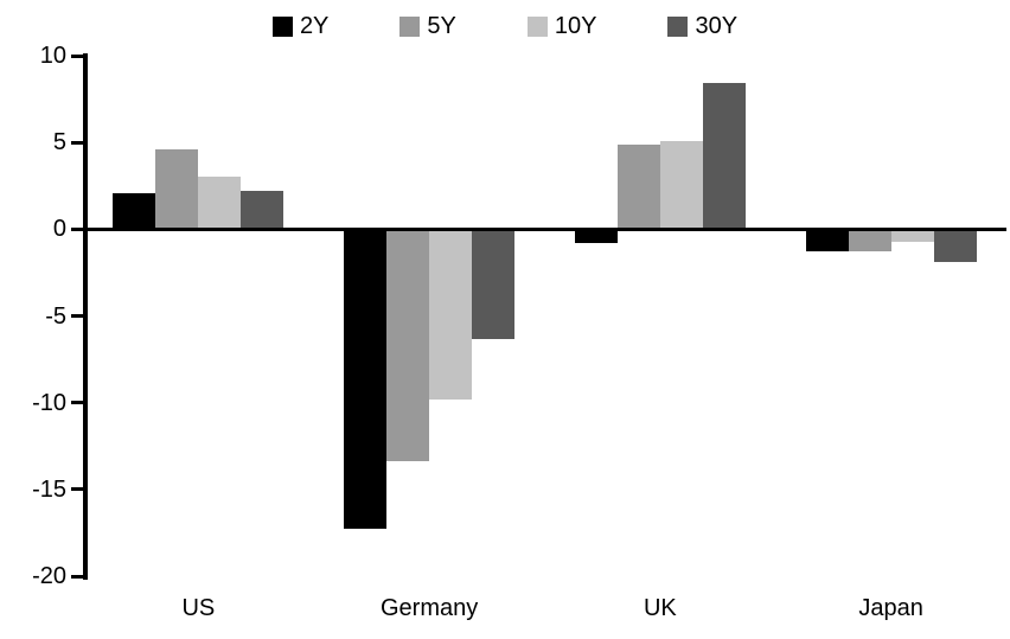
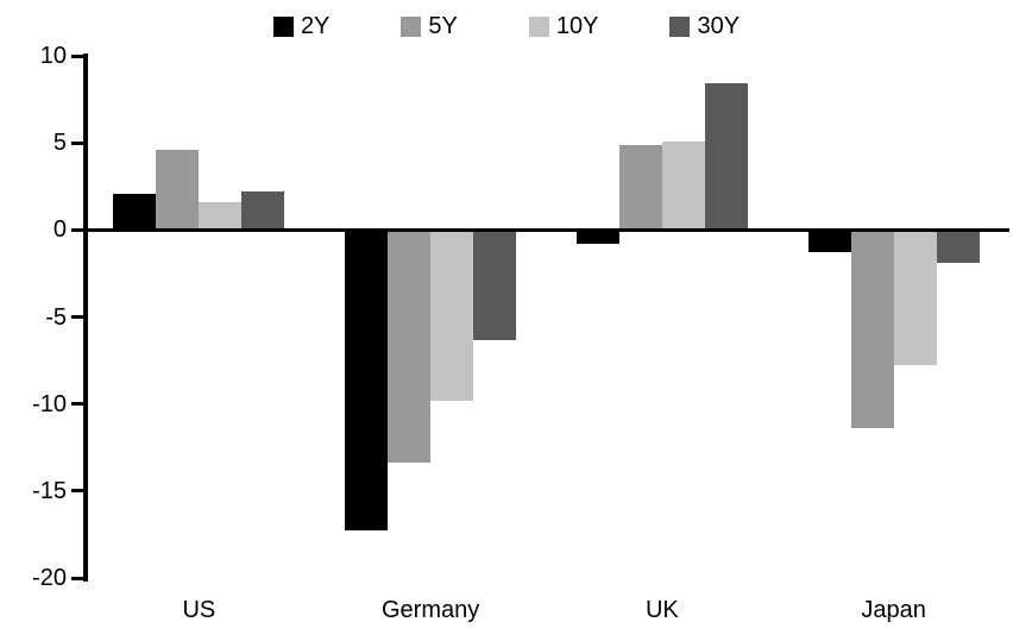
10Y/US: 3.0 -> 1.6
5Y/Japan: -1.3 -> -11.4
10Y/Japan: -0.7 -> -7.8
